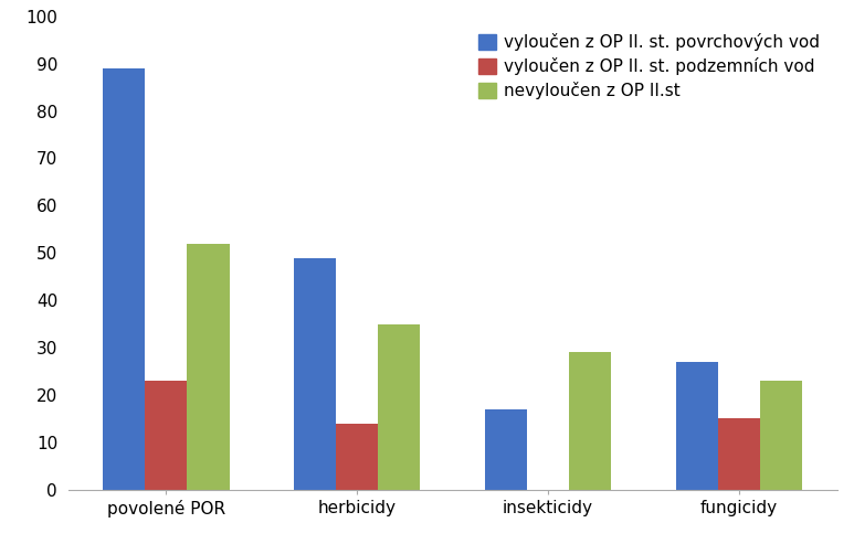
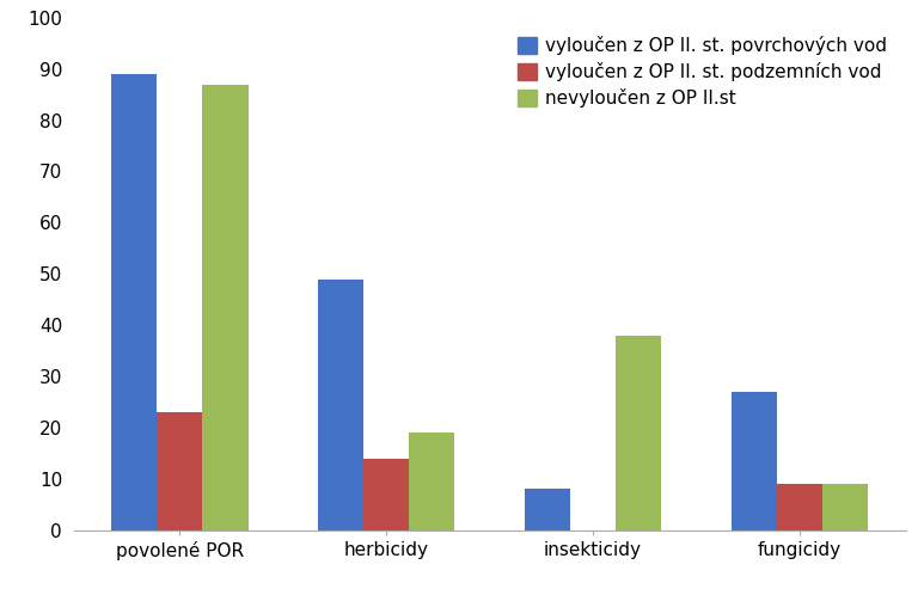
nevyloučen z OP II.st/povolené POR: 52 -> 87
nevyloučen z OP II.st/herbicidy: 35 -> 19
vyloučen z OP II. st. povrchových vod/insekticidy: 17 -> 8
nevyloučen z OP II.st/insekticidy: 29 -> 38
vyloučen z OP II. st. podzemních vod/fungicidy: 15 -> 9
nevyloučen z OP II.st/fungicidy: 23 -> 9
